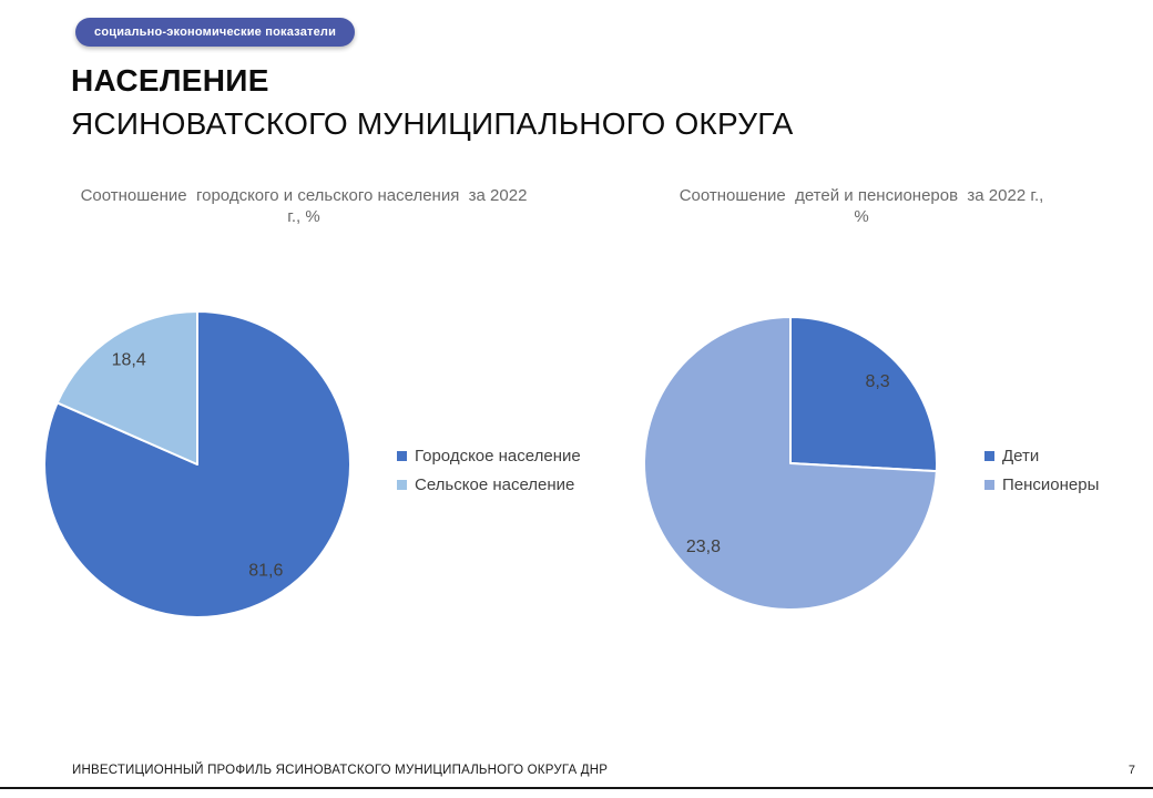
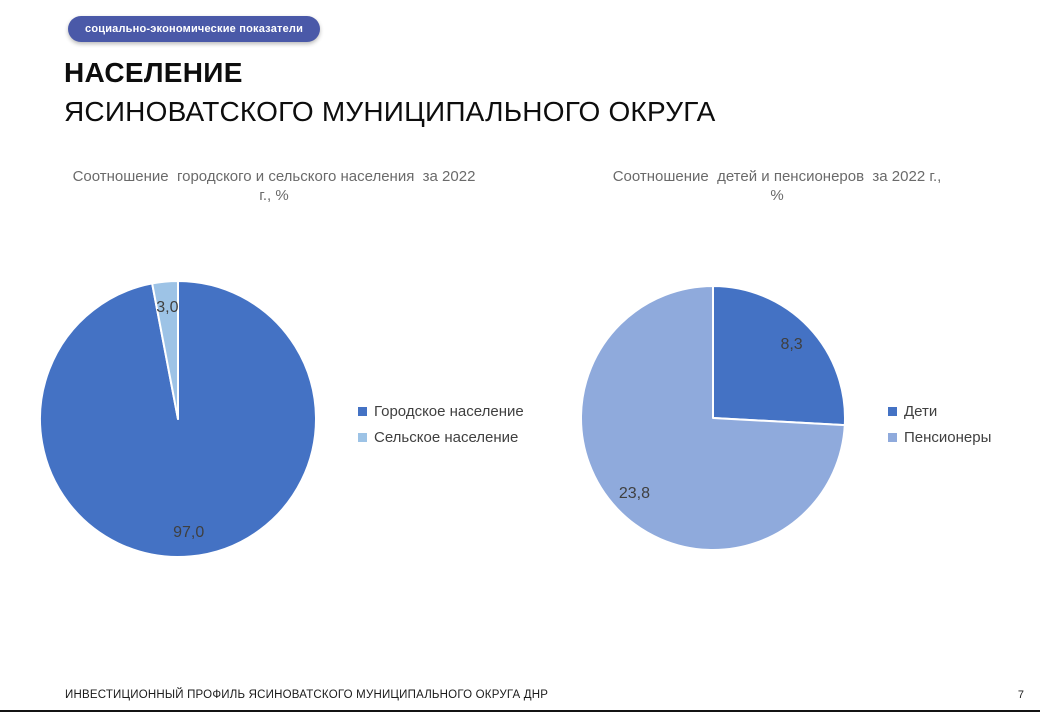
Соотношение городского и сельского населения за 2022 г., %/Городское население: 81,6 -> 97,0
Соотношение городского и сельского населения за 2022 г., %/Сельское население: 18,4 -> 3,0
